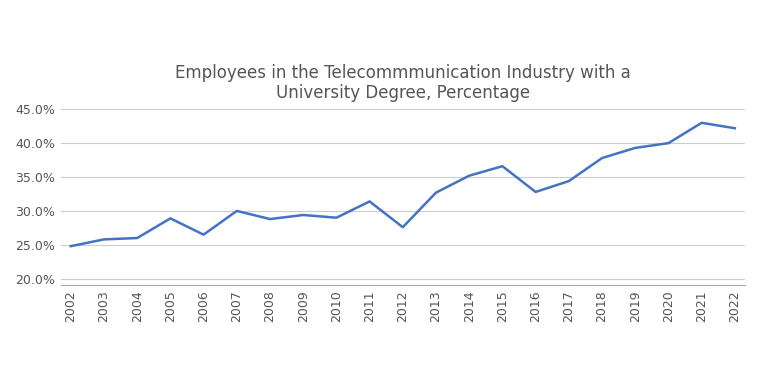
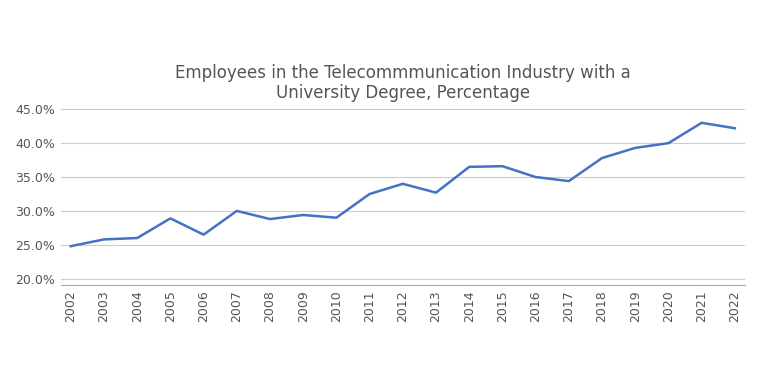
2011: 31.4% -> 32.5%
2012: 27.6% -> 34.0%
2014: 35.2% -> 36.5%
2016: 32.8% -> 35.0%
